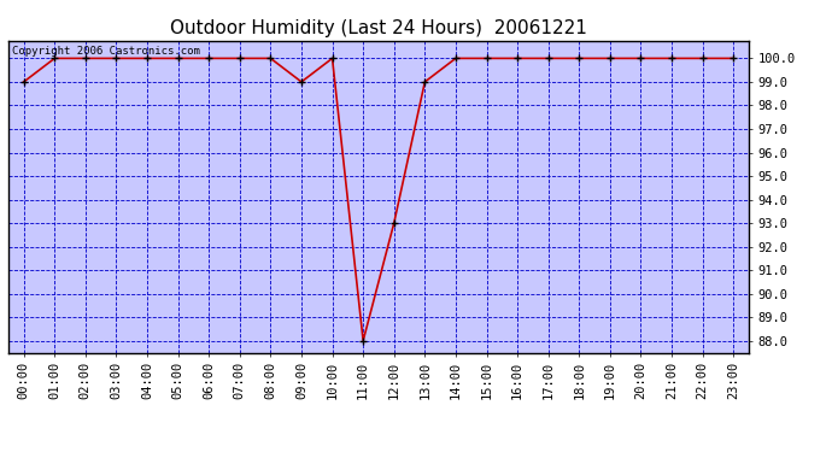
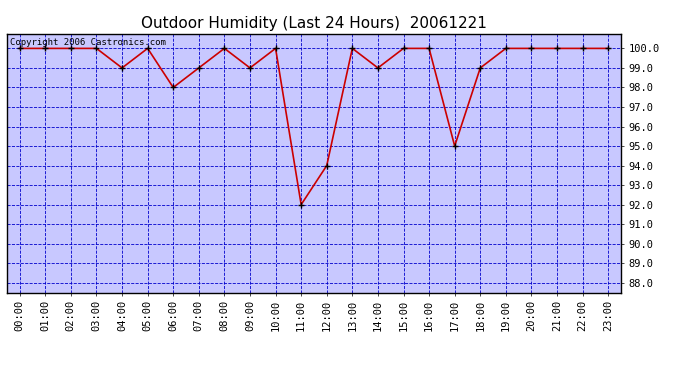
00:00: 99 -> 100
04:00: 100 -> 99
06:00: 100 -> 98
07:00: 100 -> 99
11:00: 88 -> 92
12:00: 93 -> 94
13:00: 99 -> 100
14:00: 100 -> 99
17:00: 100 -> 95
18:00: 100 -> 99
